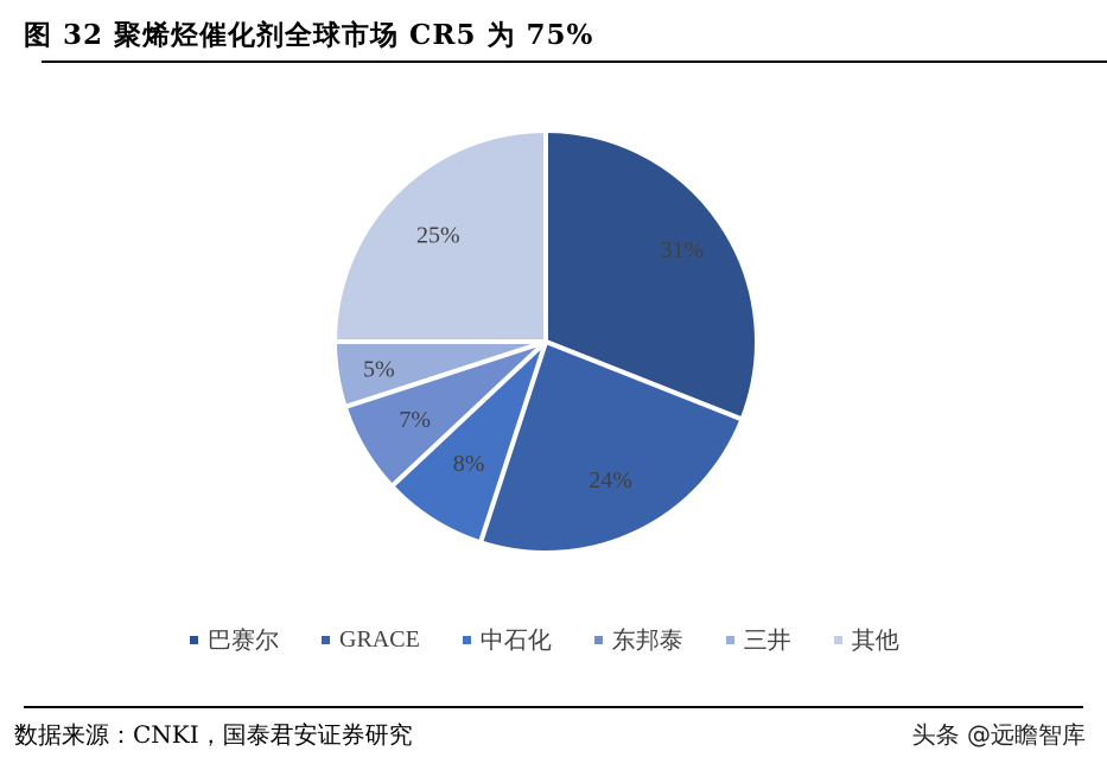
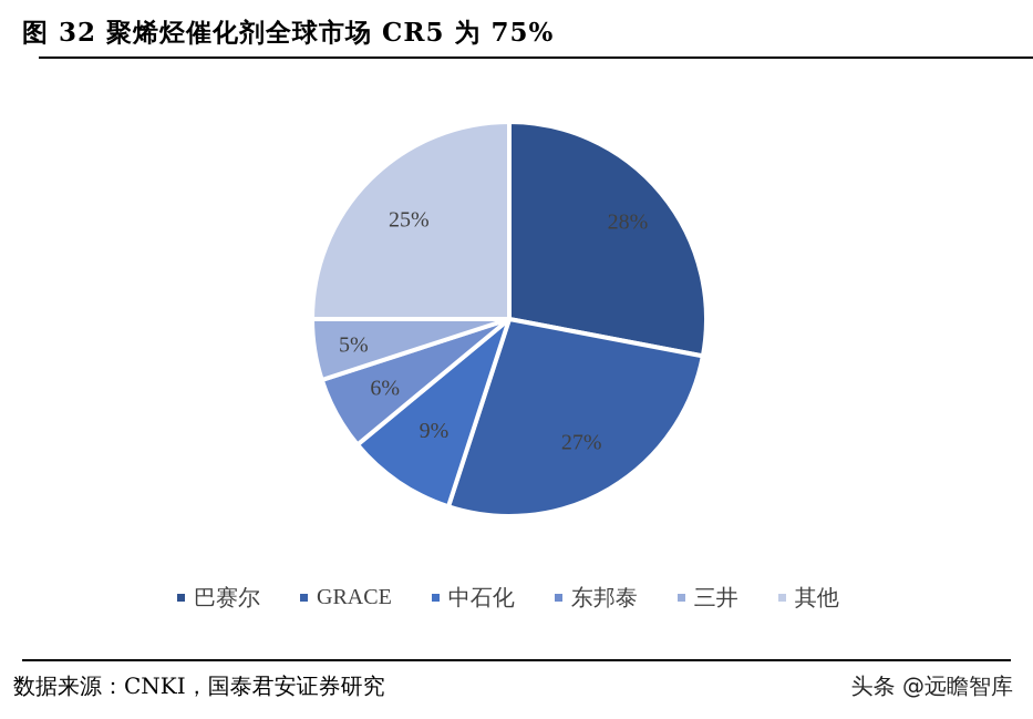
巴赛尔: 31% -> 28%
GRACE: 24% -> 27%
中石化: 8% -> 9%
东邦泰: 7% -> 6%
